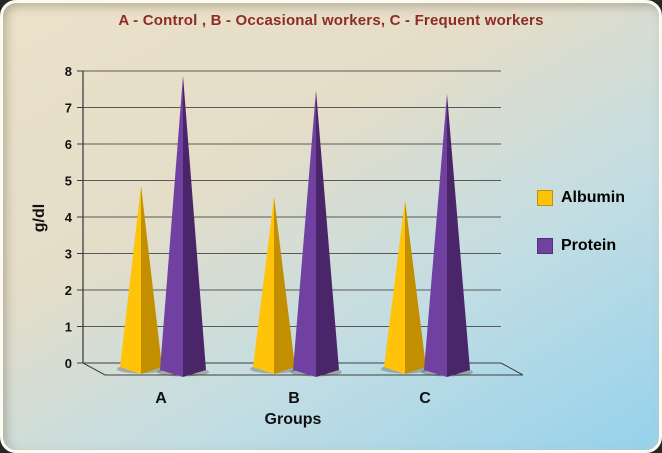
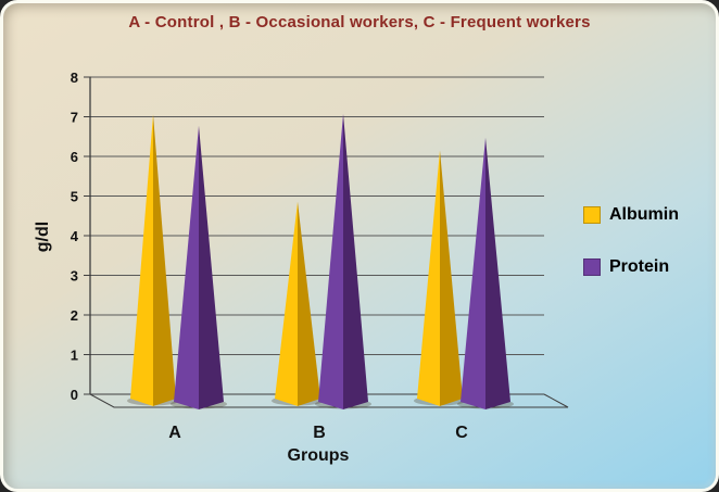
Albumin/A: 4.8 -> 7.0
Protein/A: 7.9 -> 6.8
Albumin/B: 4.5 -> 4.8
Protein/B: 7.5 -> 7.1
Albumin/C: 4.4 -> 6.1
Protein/C: 7.4 -> 6.5
